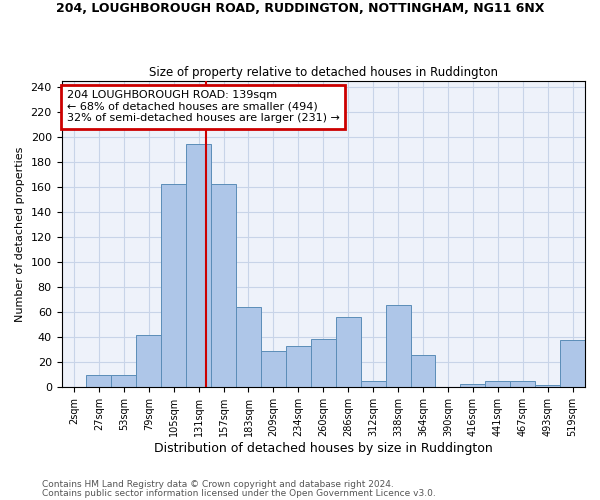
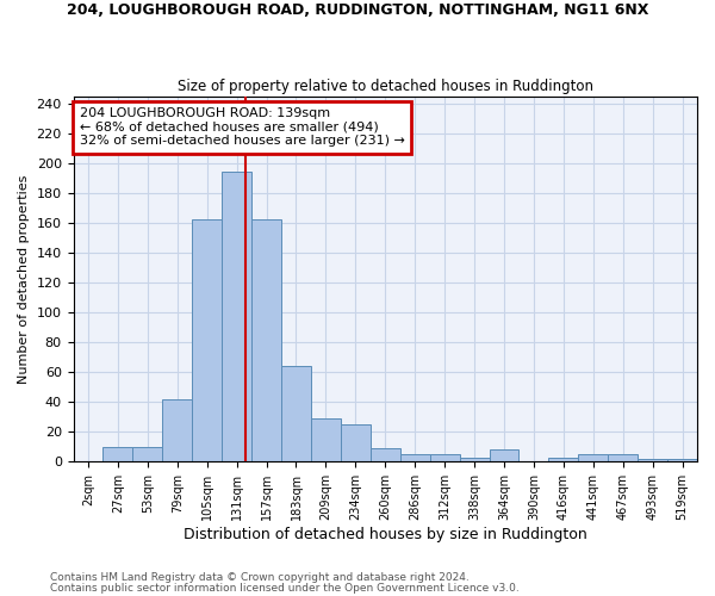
234sqm: 33 -> 25
260sqm: 39 -> 9
286sqm: 56 -> 5
338sqm: 66 -> 3
364sqm: 26 -> 8
519sqm: 38 -> 2
